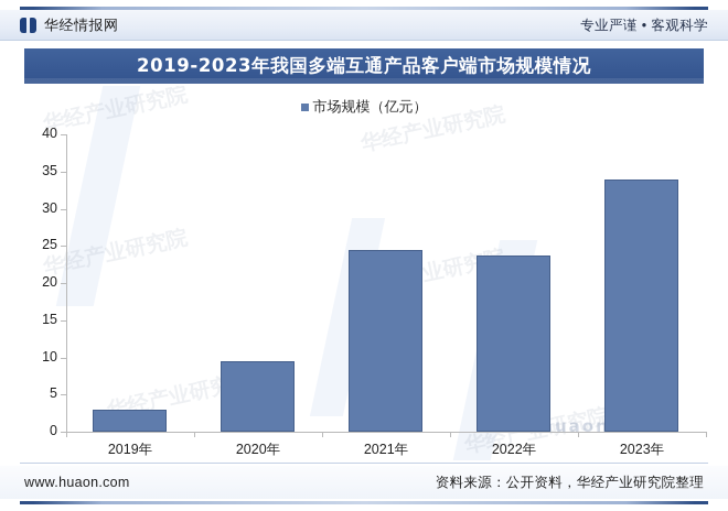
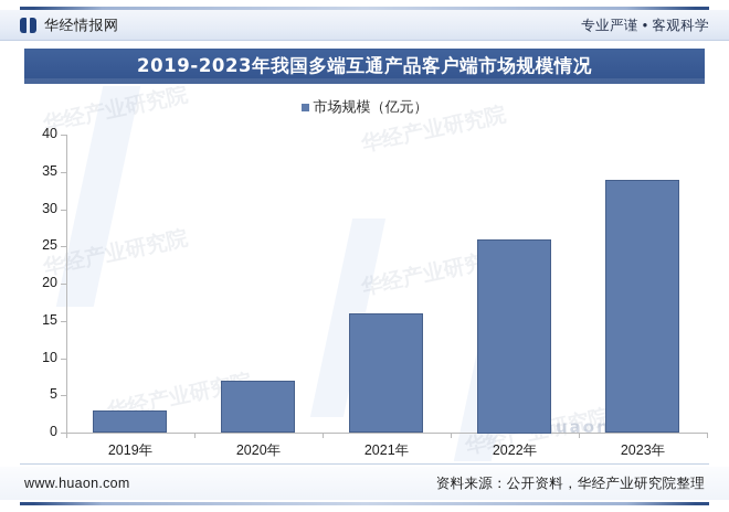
2020年: 10 -> 7
2021年: 24 -> 16
2022年: 24 -> 26
